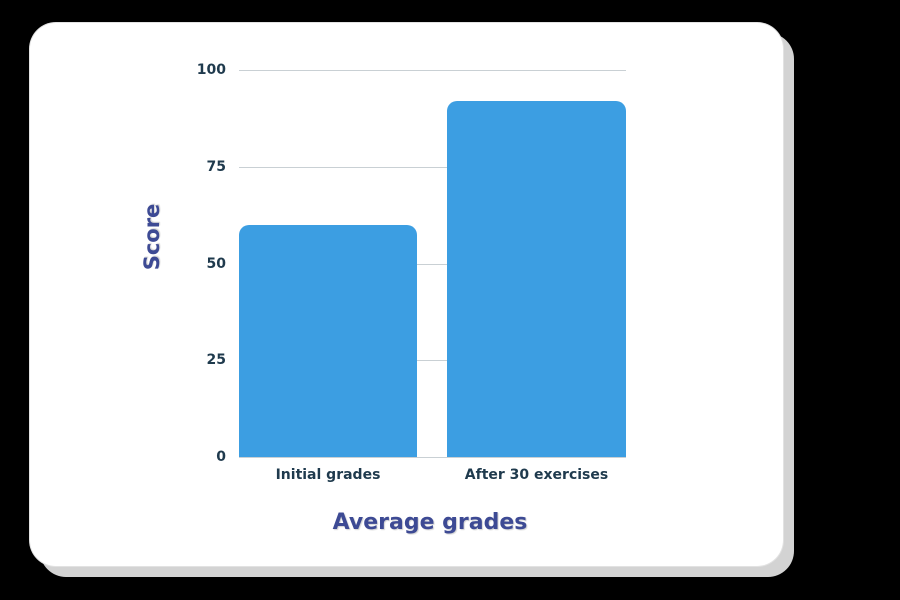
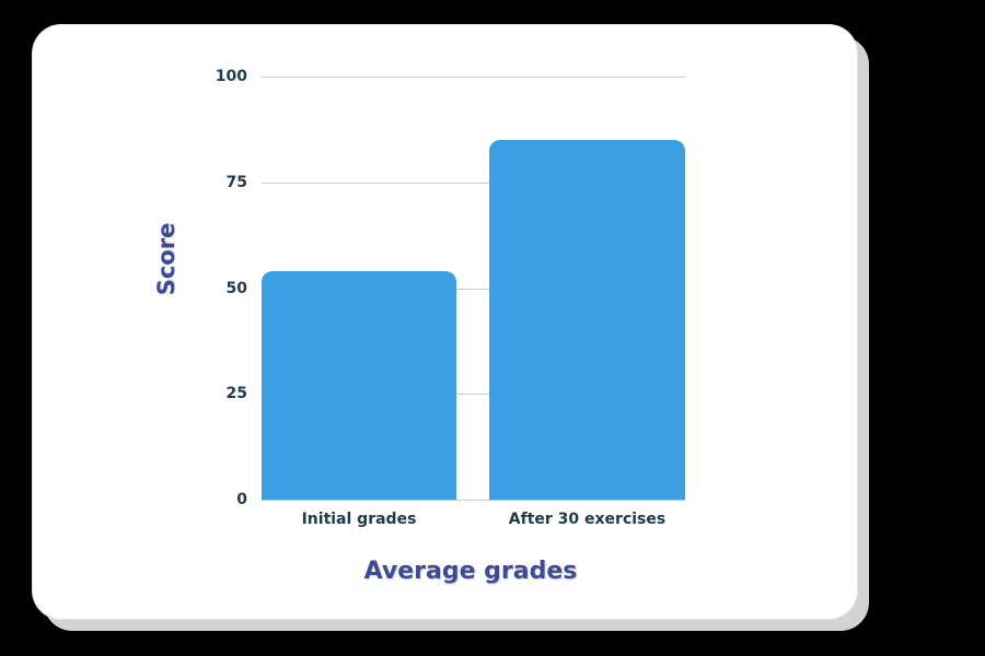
Initial grades: 60 -> 54
After 30 exercises: 92 -> 85
